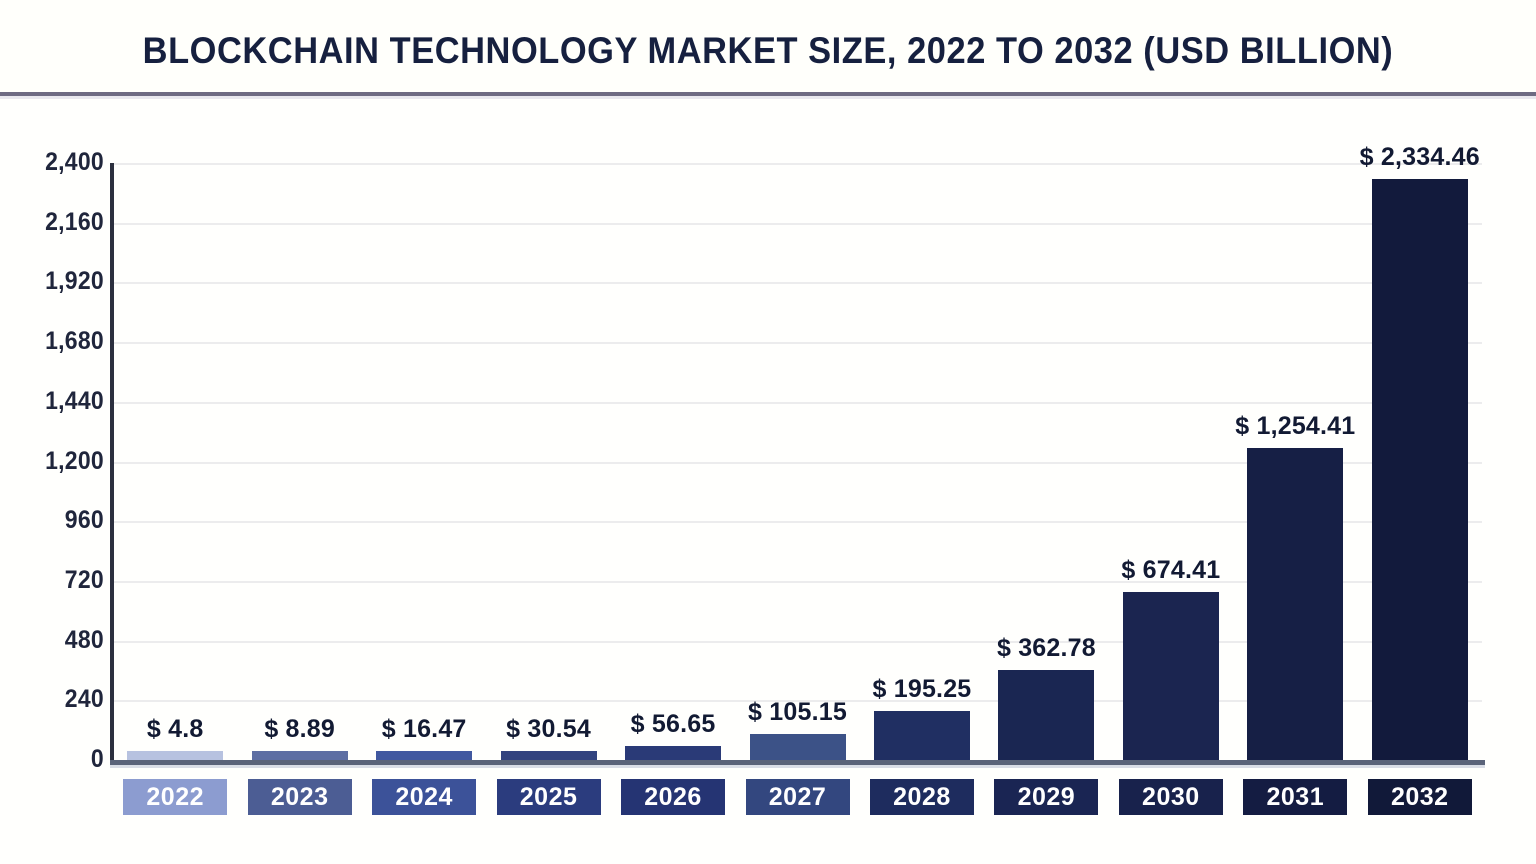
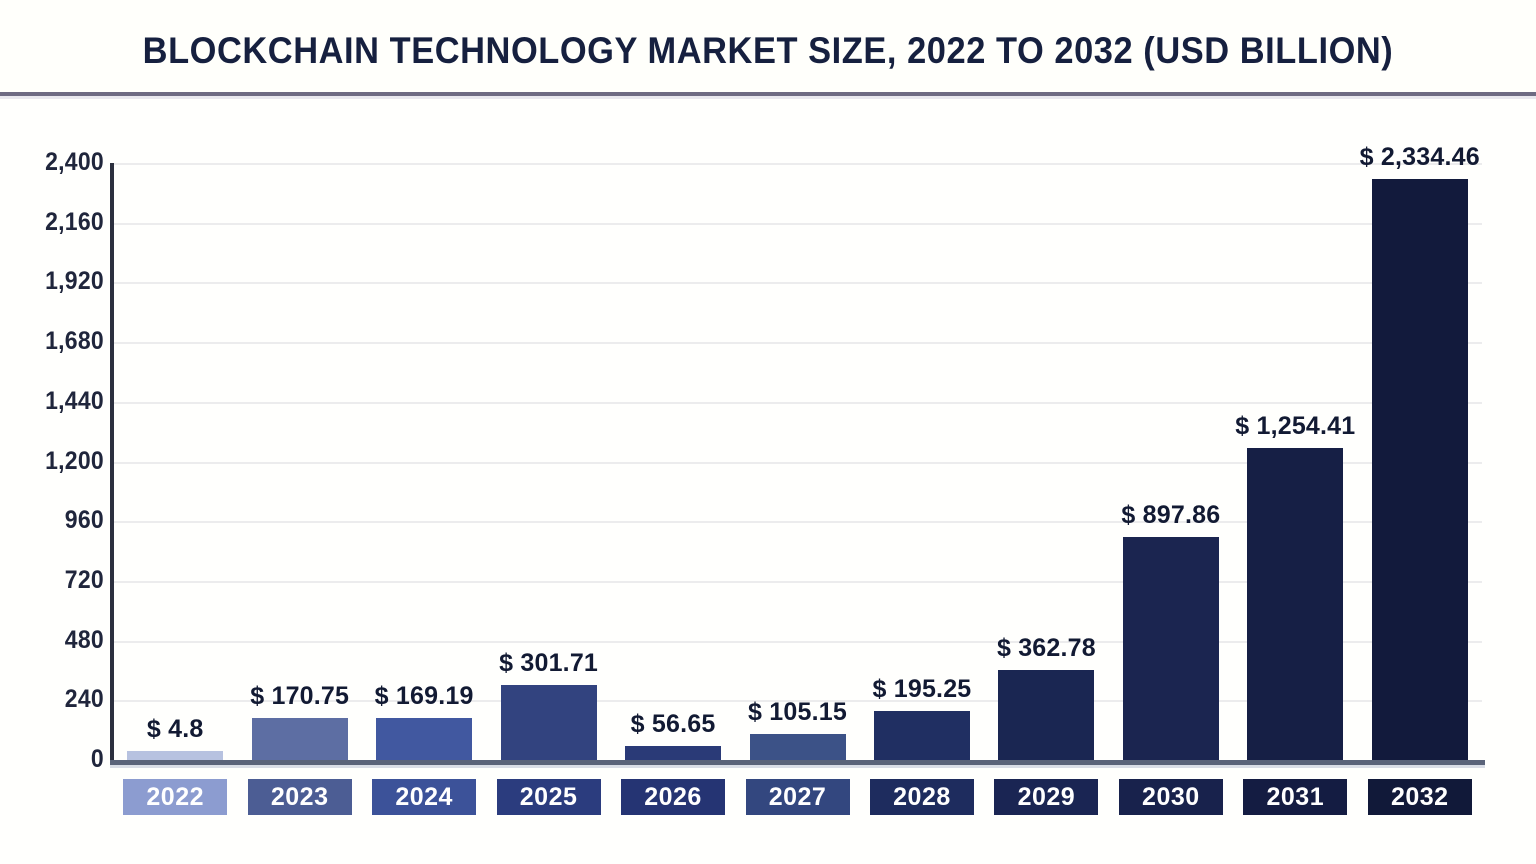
2023: 8.89 -> 170.75
2024: 16.47 -> 169.19
2025: 30.54 -> 301.71
2030: 674.41 -> 897.86
